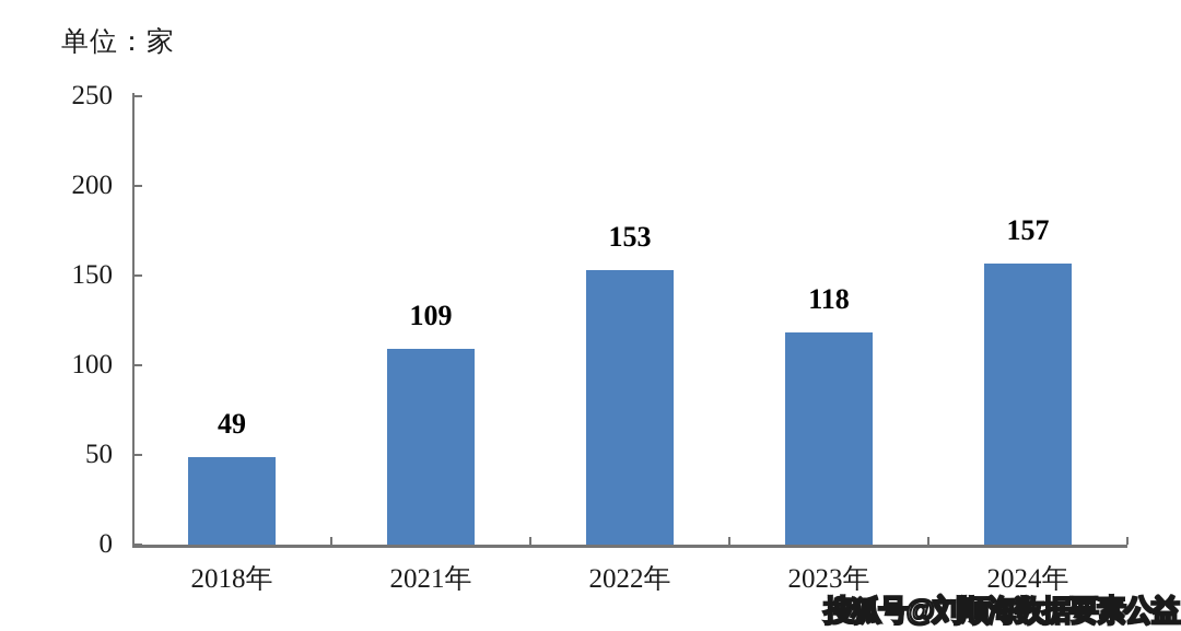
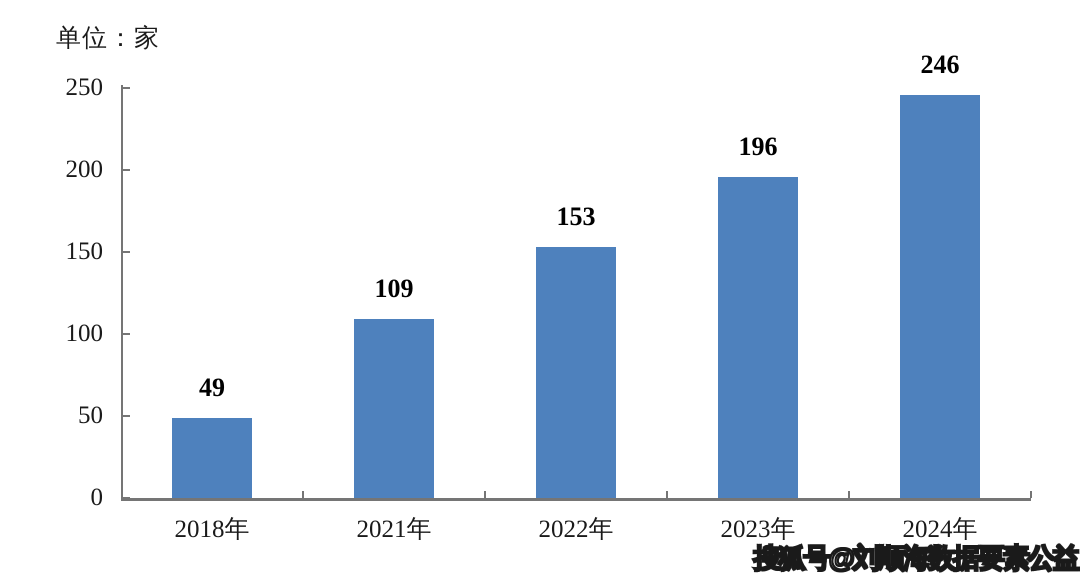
2023年: 118 -> 196
2024年: 157 -> 246
